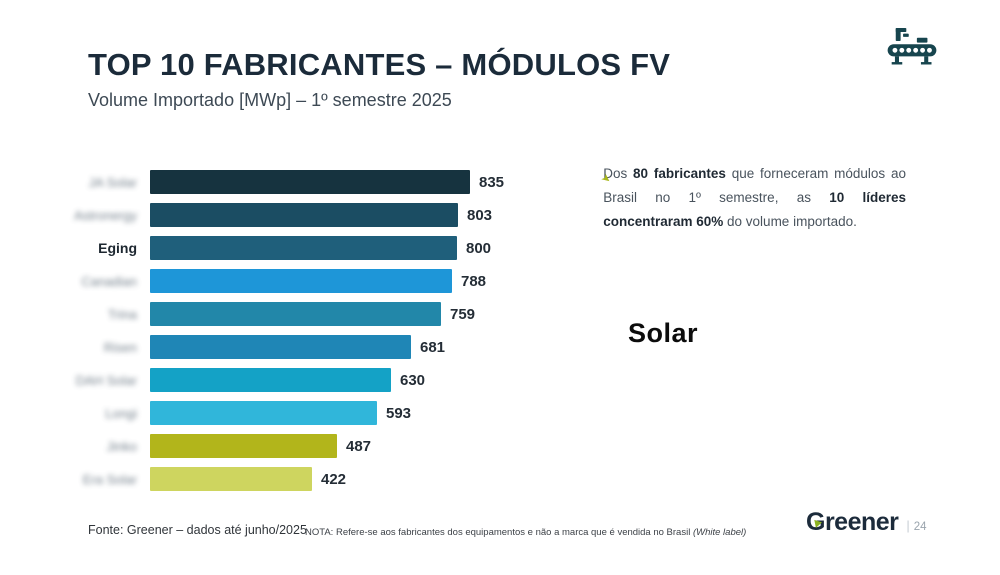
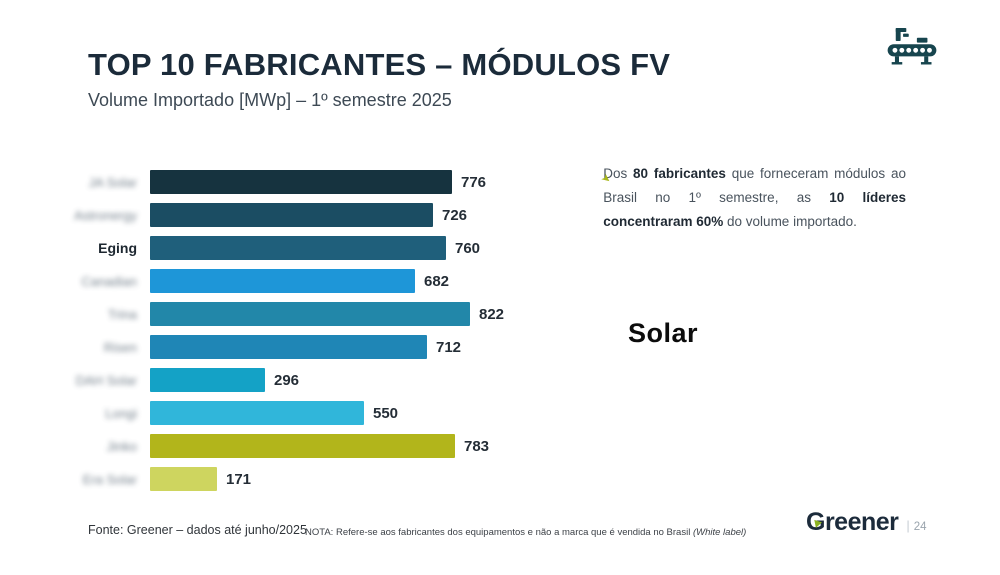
JA Solar: 835 -> 776
Astronergy: 803 -> 726
Eging: 800 -> 760
Canadian: 788 -> 682
Trina: 759 -> 822
Risen: 681 -> 712
DAH Solar: 630 -> 296
Longi: 593 -> 550
Jinko: 487 -> 783
Era Solar: 422 -> 171
